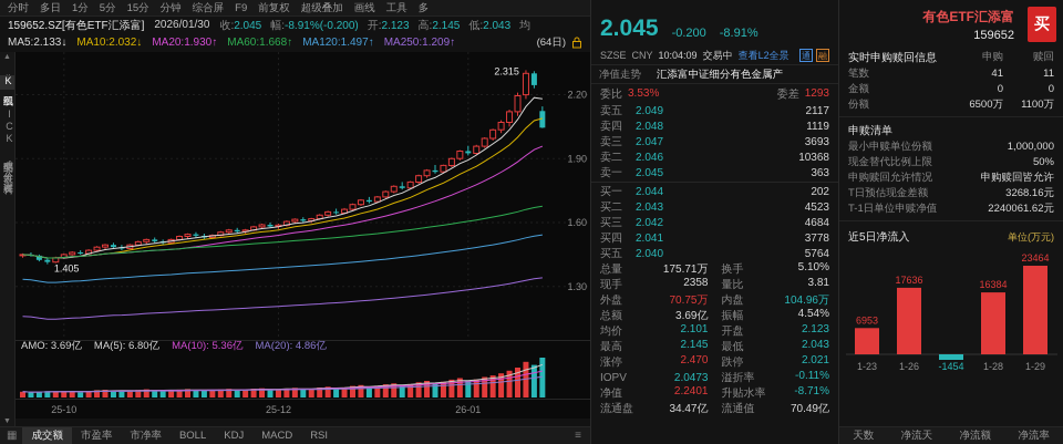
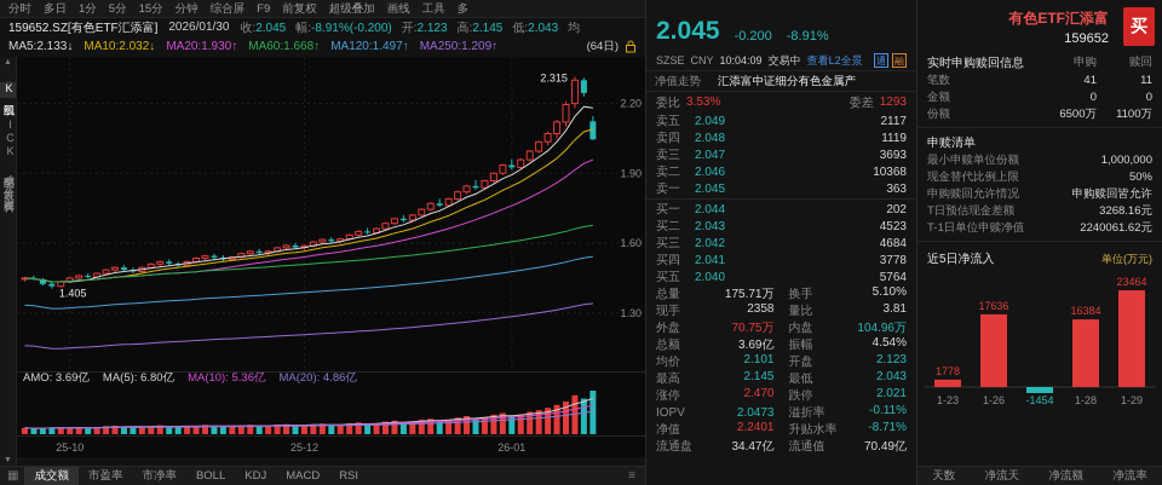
近5日净流入/1-23: 6953 -> 1778
